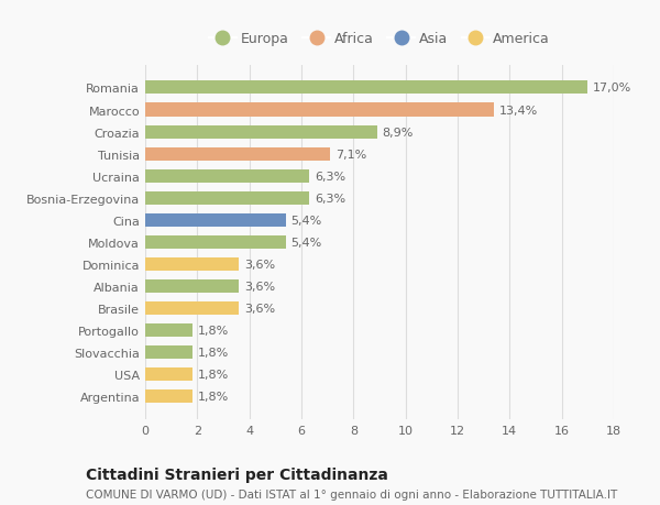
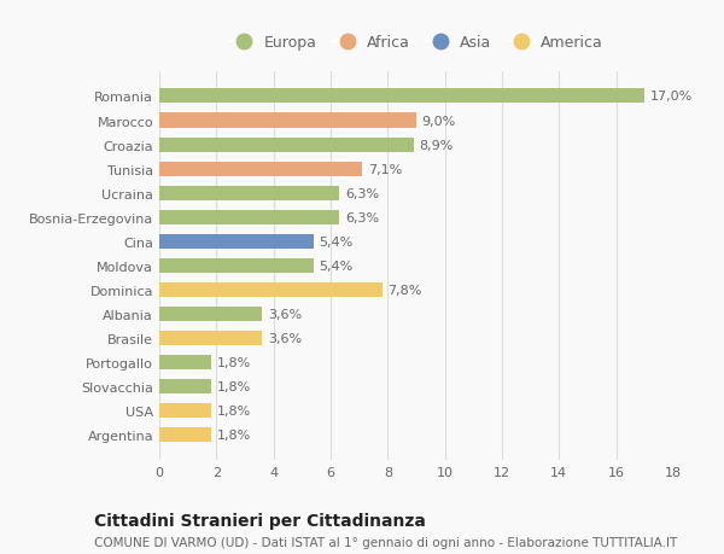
Marocco: 13,4% -> 9,0%
Dominica: 3,6% -> 7,8%
